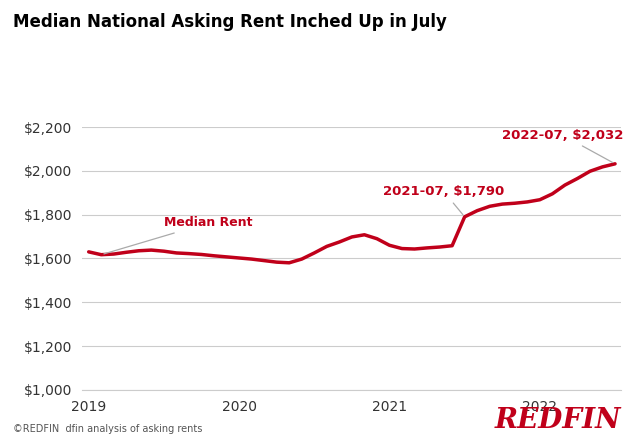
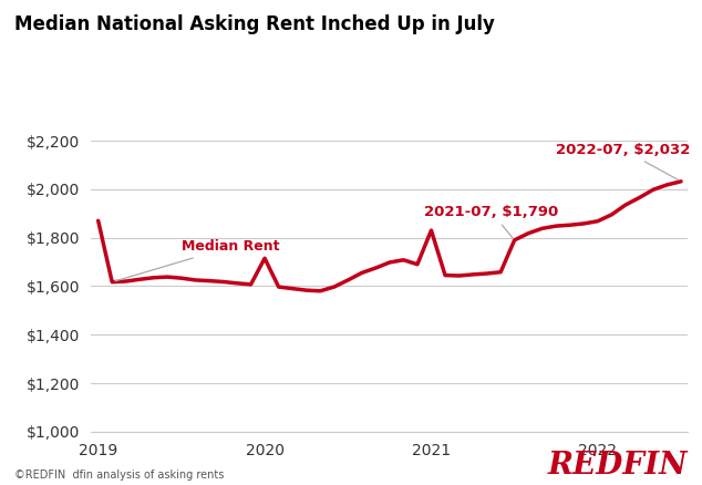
2019: $1,630 -> $1,870
2020: $1,602 -> $1,715
2021: $1,660 -> $1,830
